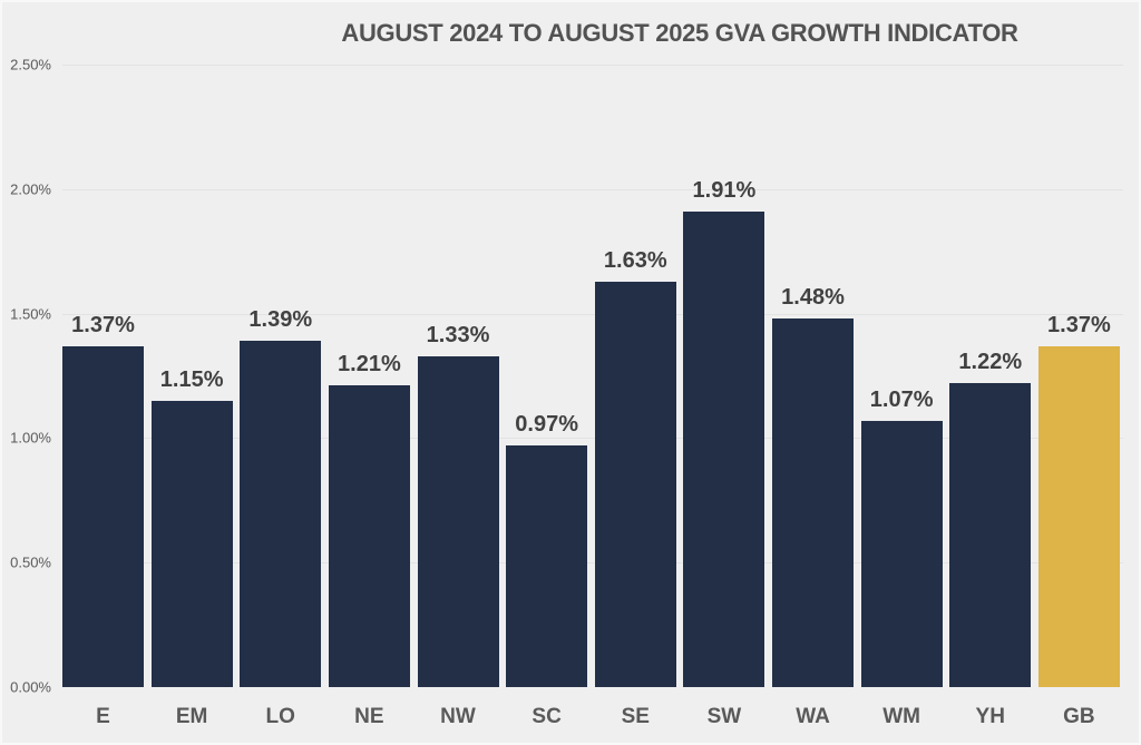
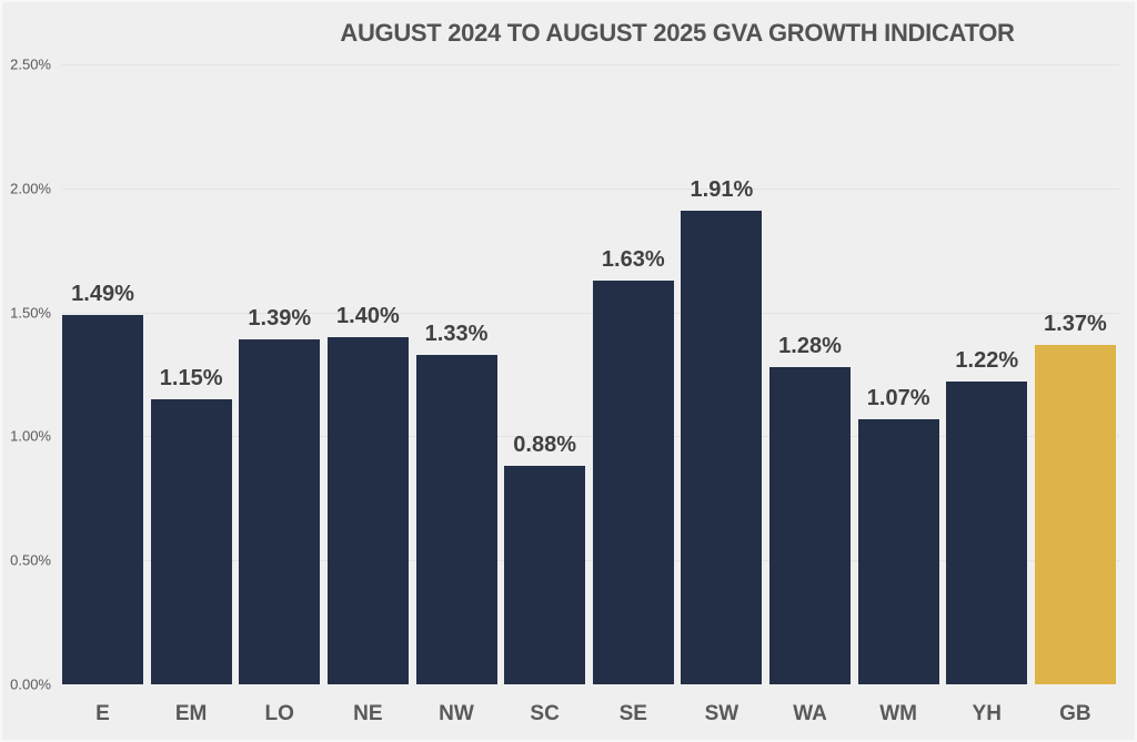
E: 1.37% -> 1.49%
NE: 1.21% -> 1.40%
SC: 0.97% -> 0.88%
WA: 1.48% -> 1.28%
